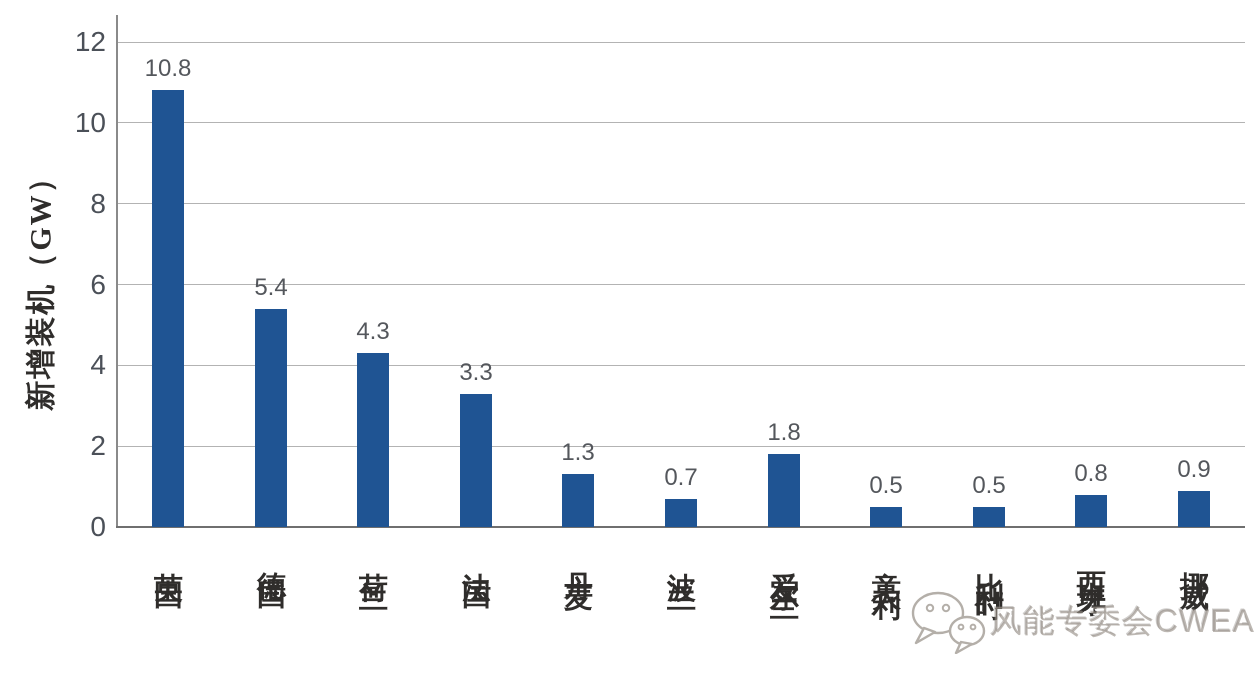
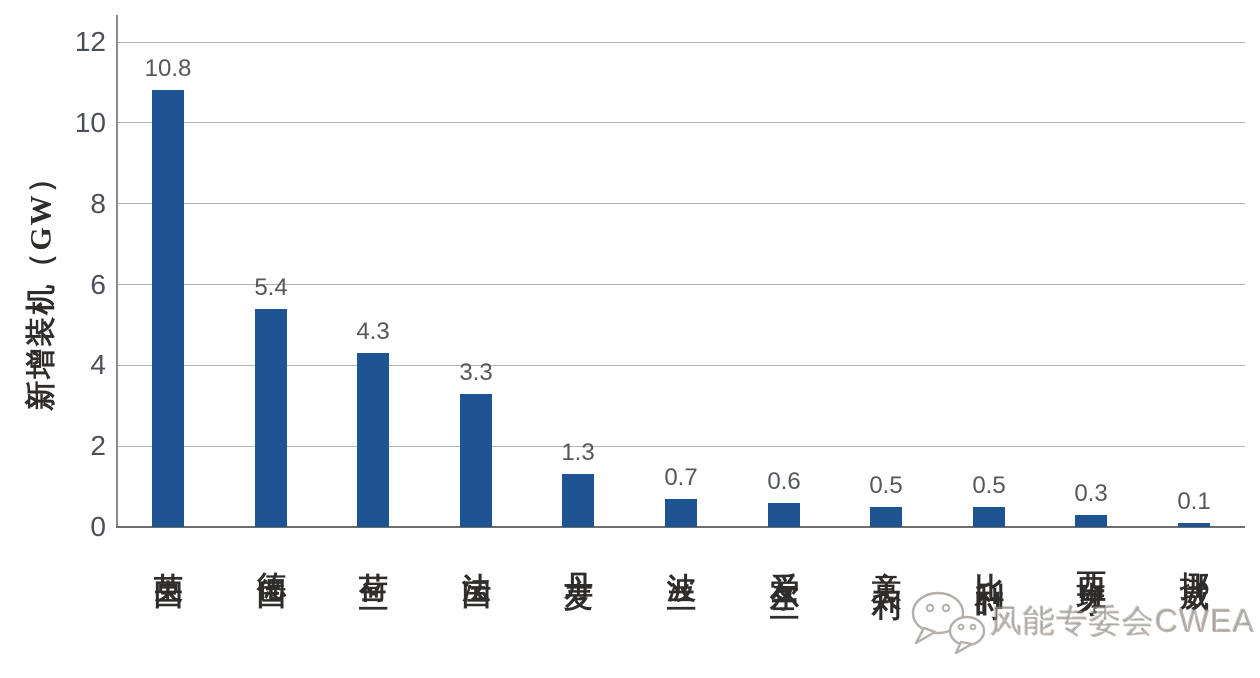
爱尔兰: 1.8 -> 0.6
西班牙: 0.8 -> 0.3
挪威: 0.9 -> 0.1
